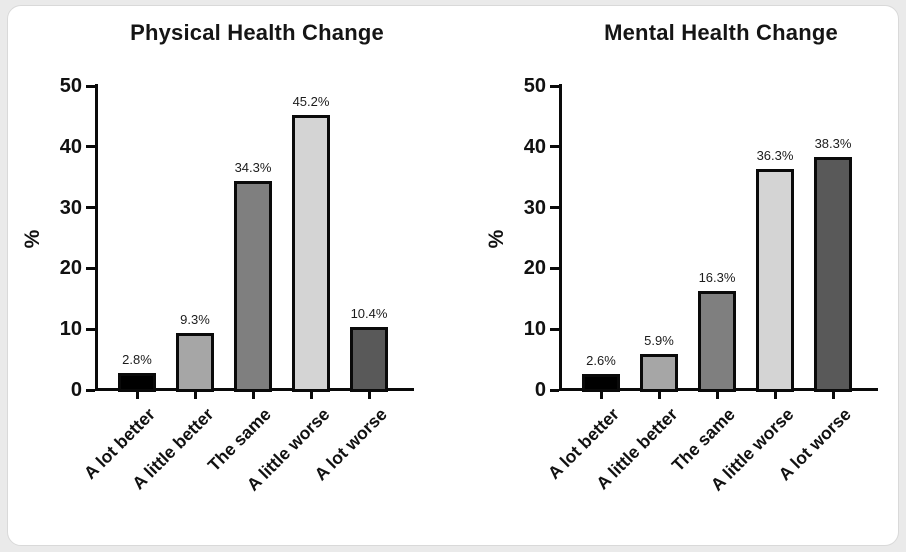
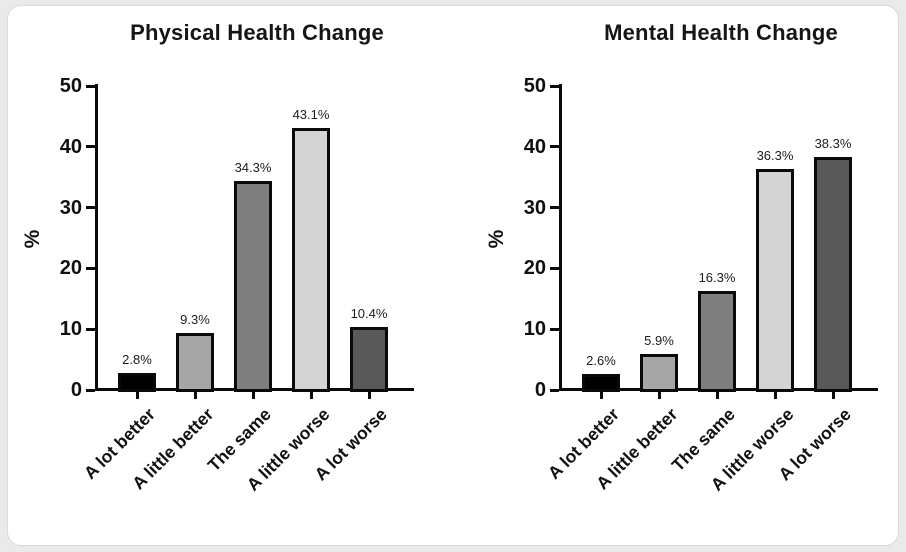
Physical Health Change/A little worse: 45.2% -> 43.1%
